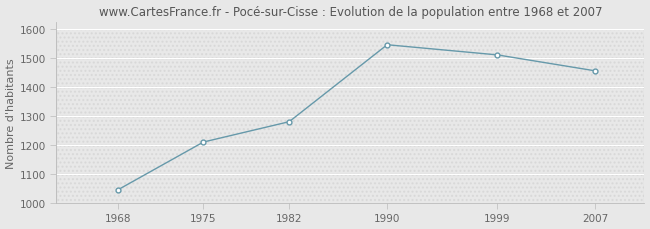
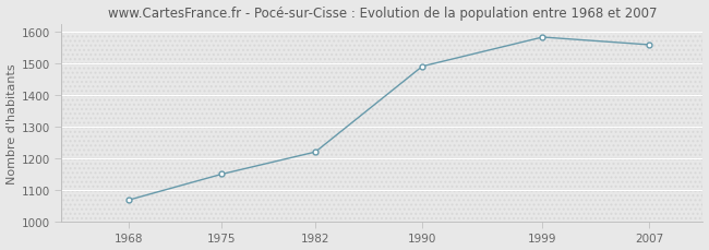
1968: 1045 -> 1068
1975: 1210 -> 1150
1982: 1280 -> 1220
1990: 1545 -> 1490
1999: 1510 -> 1582
2007: 1455 -> 1558
